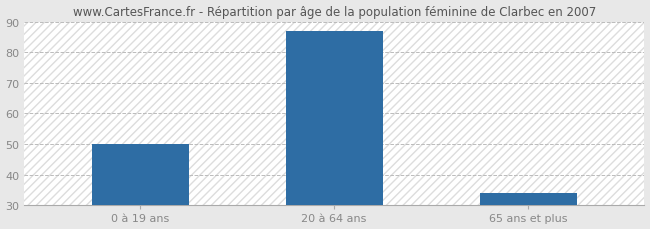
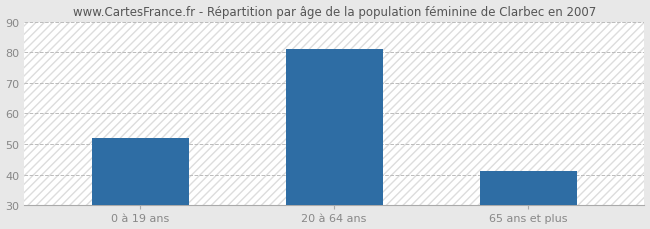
0 à 19 ans: 50 -> 52
20 à 64 ans: 87 -> 81
65 ans et plus: 34 -> 41
